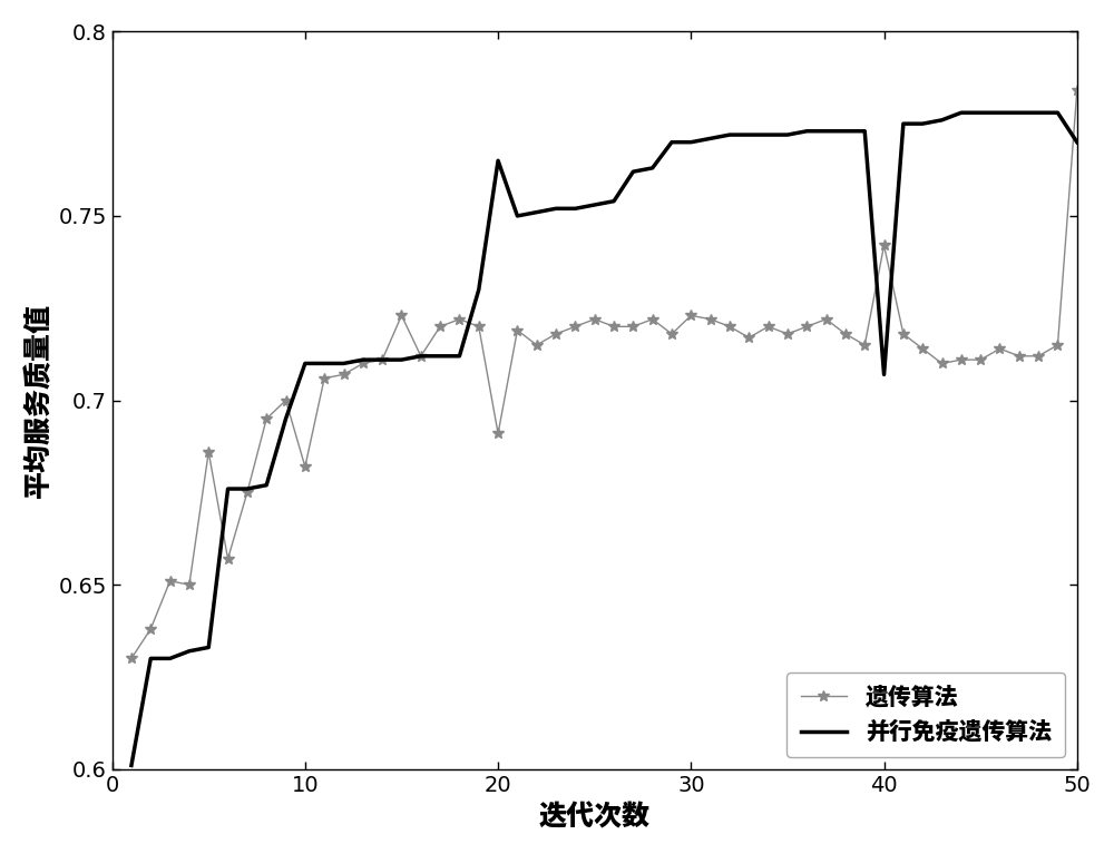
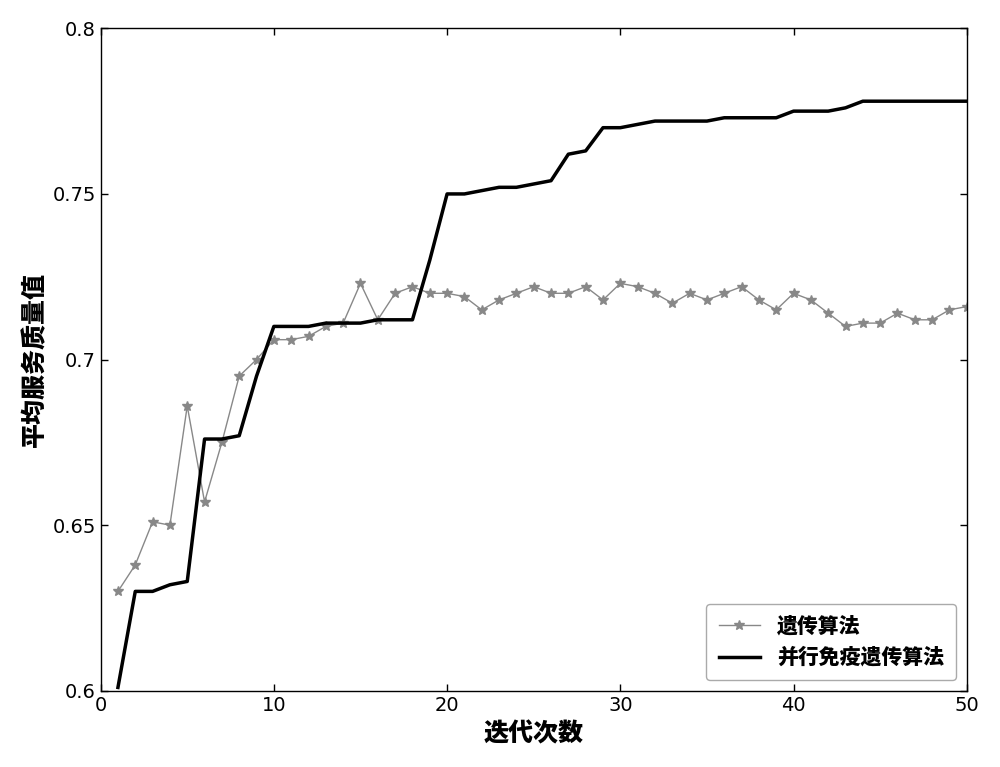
遗传算法/10: 0.682 -> 0.706
遗传算法/20: 0.691 -> 0.720
并行免疫遗传算法/20: 0.765 -> 0.750
遗传算法/40: 0.742 -> 0.720
并行免疫遗传算法/40: 0.707 -> 0.775
遗传算法/50: 0.784 -> 0.716
并行免疫遗传算法/50: 0.770 -> 0.778
